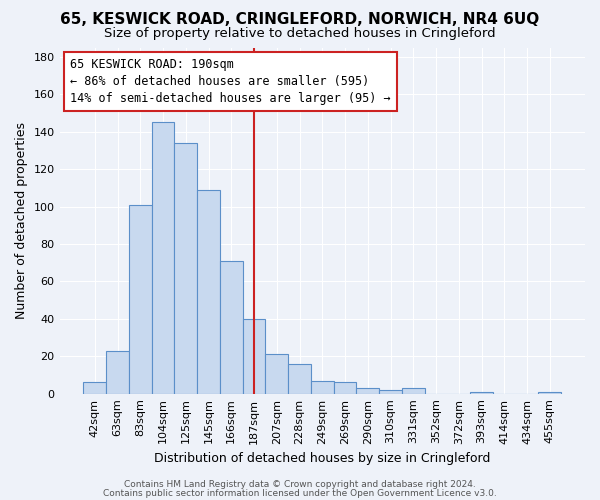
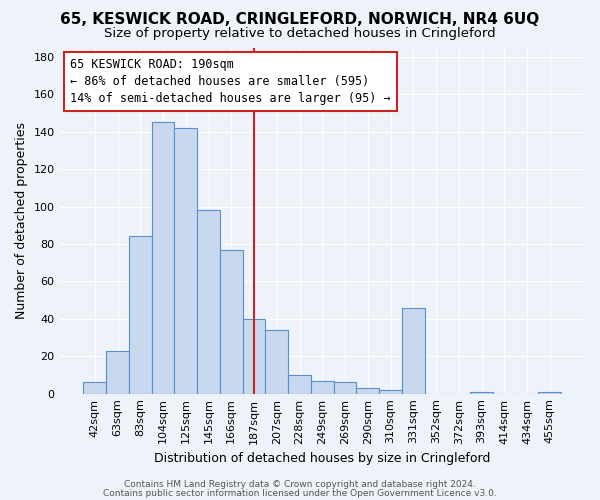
83sqm: 101 -> 84
125sqm: 134 -> 142
145sqm: 109 -> 98
166sqm: 71 -> 77
207sqm: 21 -> 34
228sqm: 16 -> 10
331sqm: 3 -> 46
